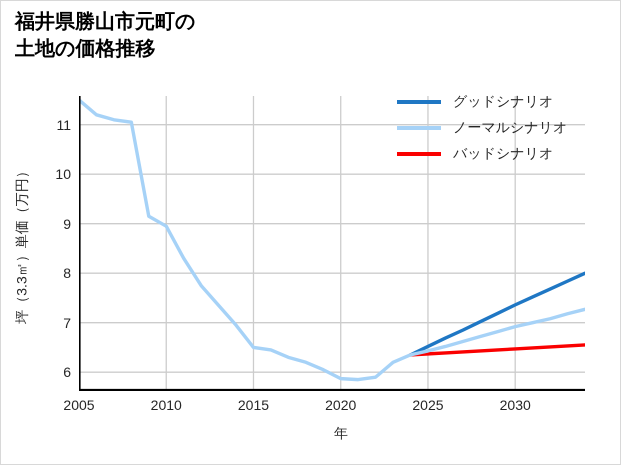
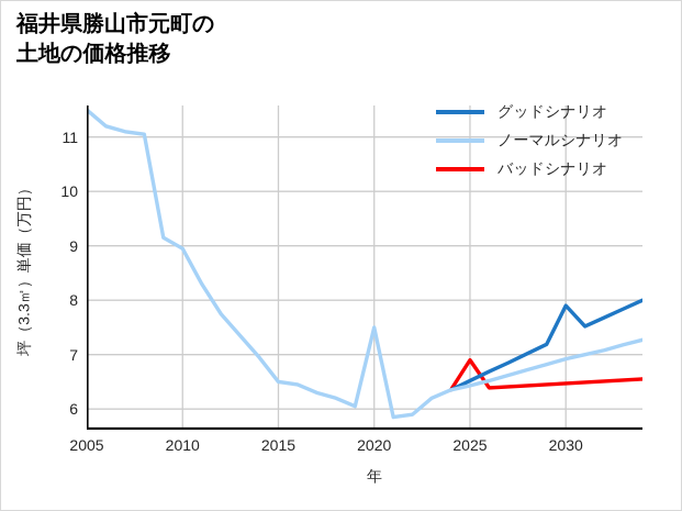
ノーマルシナリオ/2020: 5.9 -> 7.5
バッドシナリオ/2025: 6.4 -> 6.9
グッドシナリオ/2030: 7.4 -> 7.9
